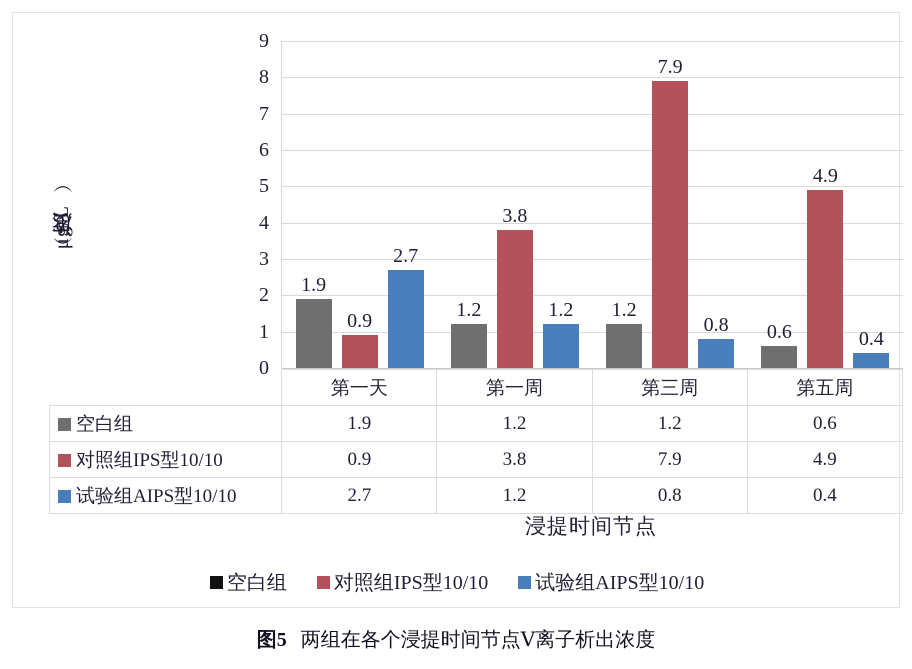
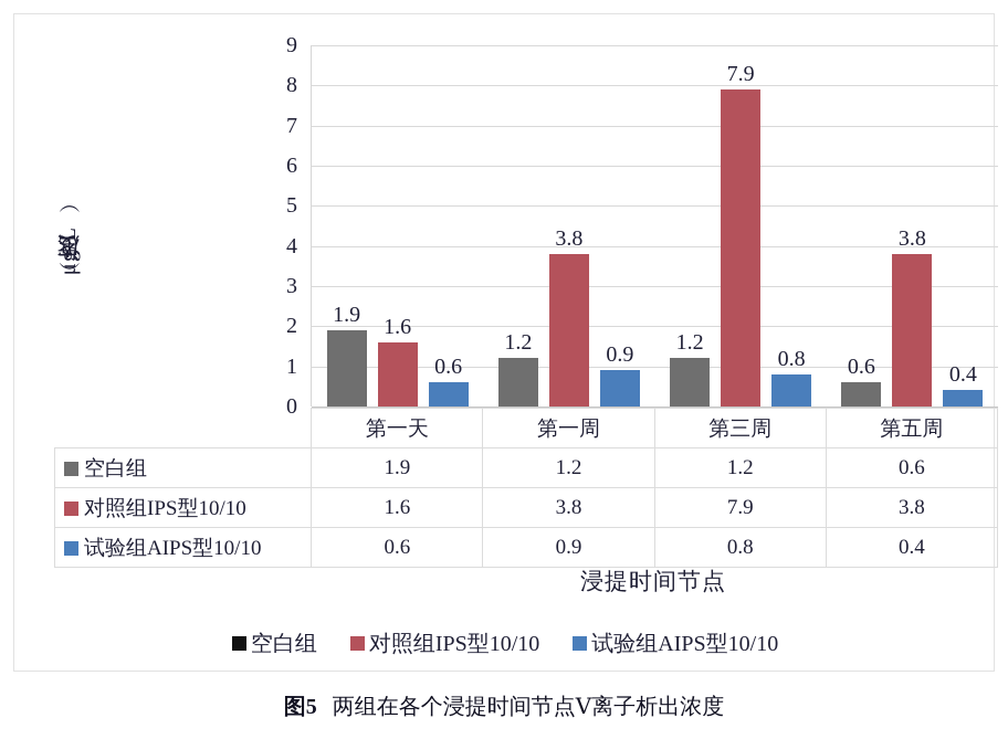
对照组IPS型10/10/第一天: 0.9 -> 1.6
试验组AIPS型10/10/第一天: 2.7 -> 0.6
试验组AIPS型10/10/第一周: 1.2 -> 0.9
对照组IPS型10/10/第五周: 4.9 -> 3.8
